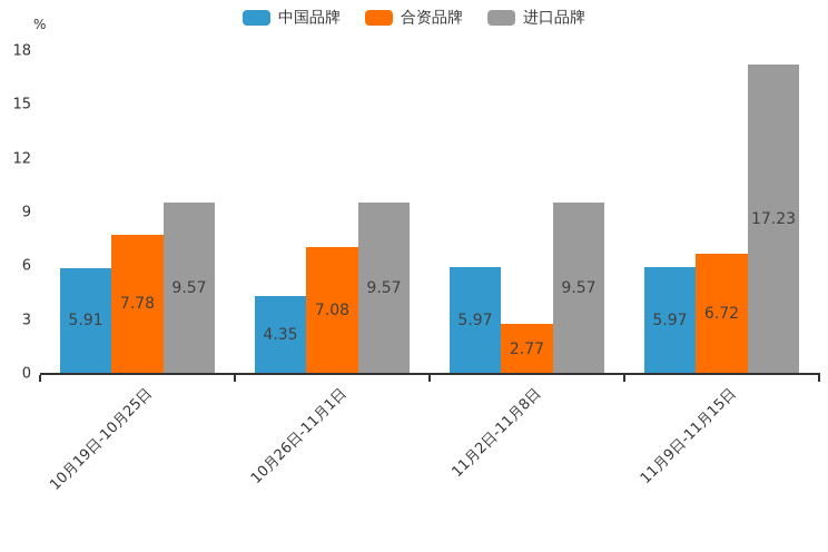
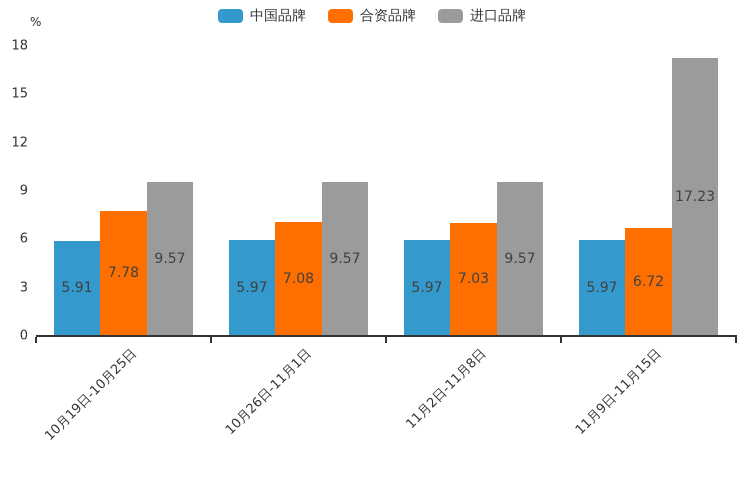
中国品牌/10月26日-11月1日: 4.35 -> 5.97
合资品牌/11月2日-11月8日: 2.77 -> 7.03
